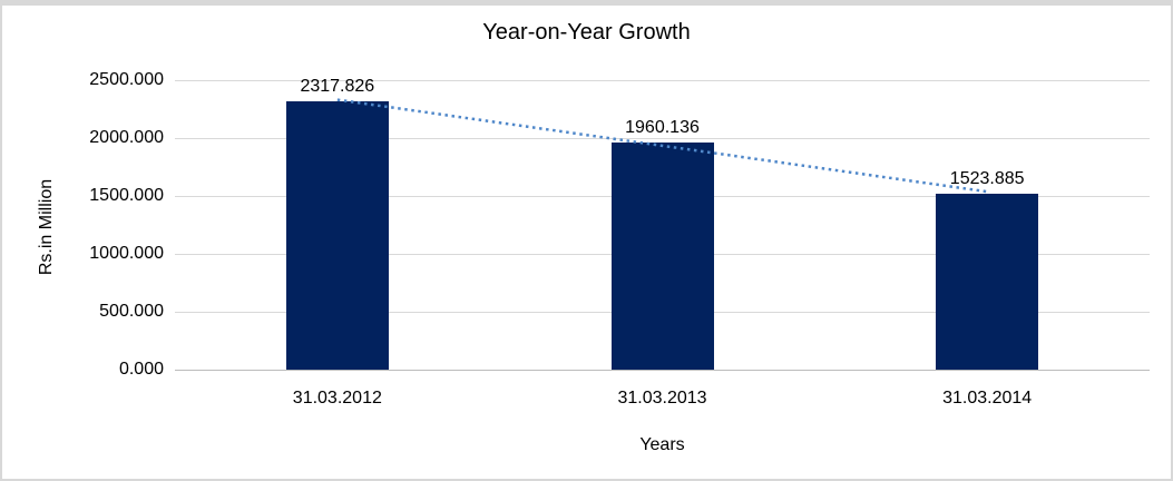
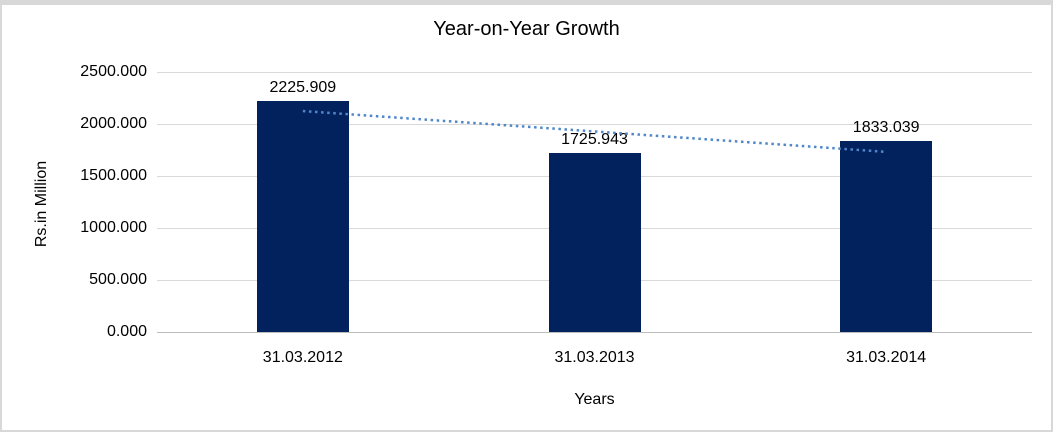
31.03.2012: 2317.826 -> 2225.909
31.03.2013: 1960.136 -> 1725.943
31.03.2014: 1523.885 -> 1833.039
